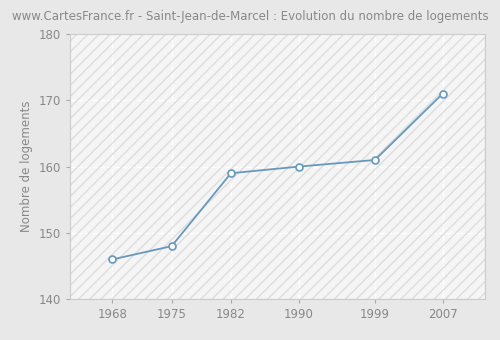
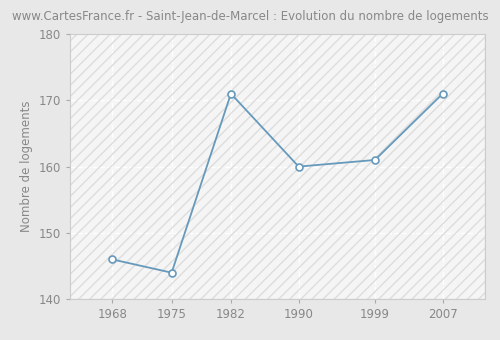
1975: 148 -> 144
1982: 159 -> 171
